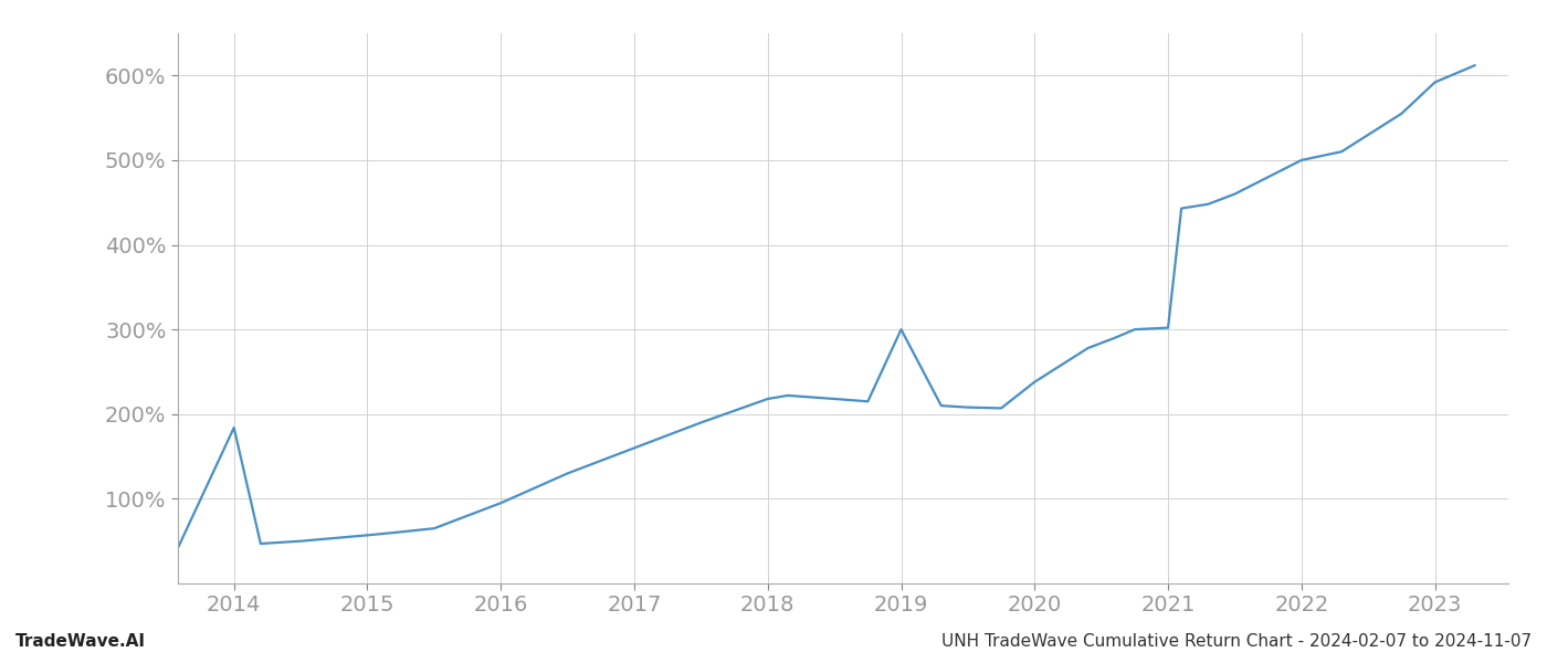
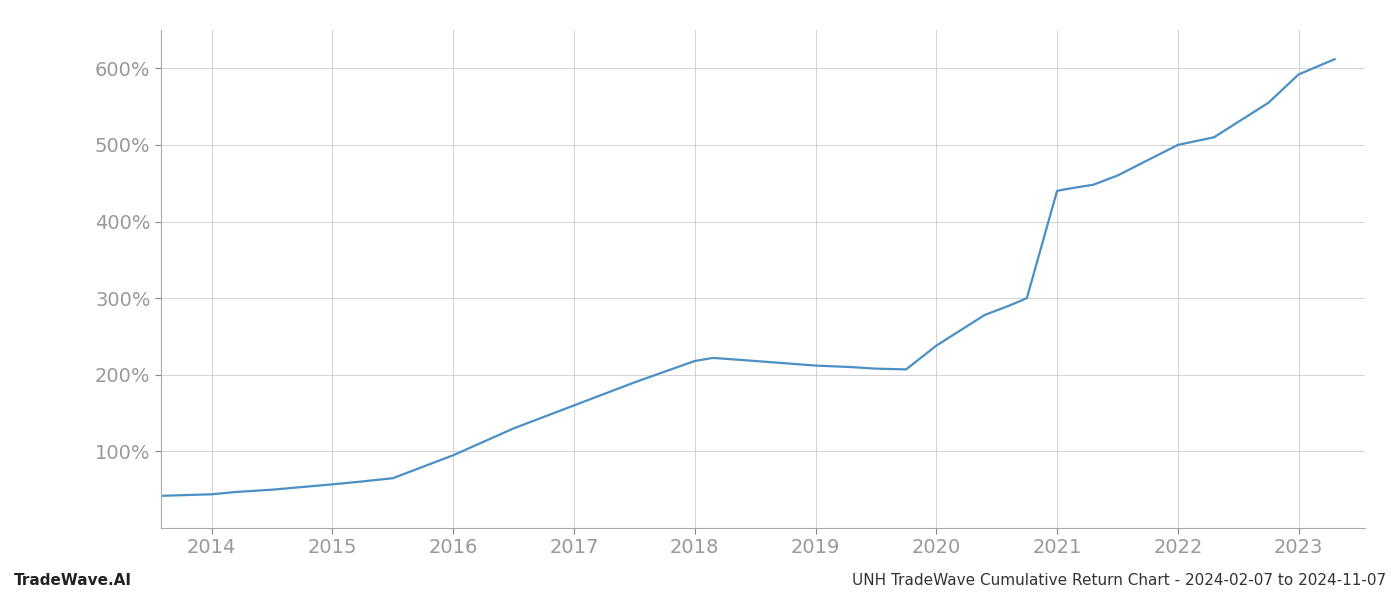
2014: 184% -> 44%
2019: 300% -> 212%
2021: 302% -> 440%
